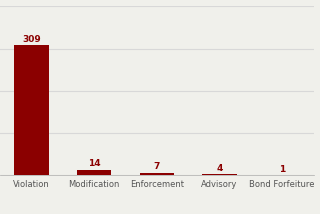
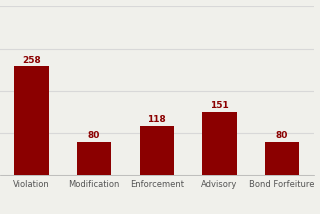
Violation: 309 -> 258
Modification: 14 -> 80
Enforcement: 7 -> 118
Advisory: 4 -> 151
Bond Forfeiture: 1 -> 80
